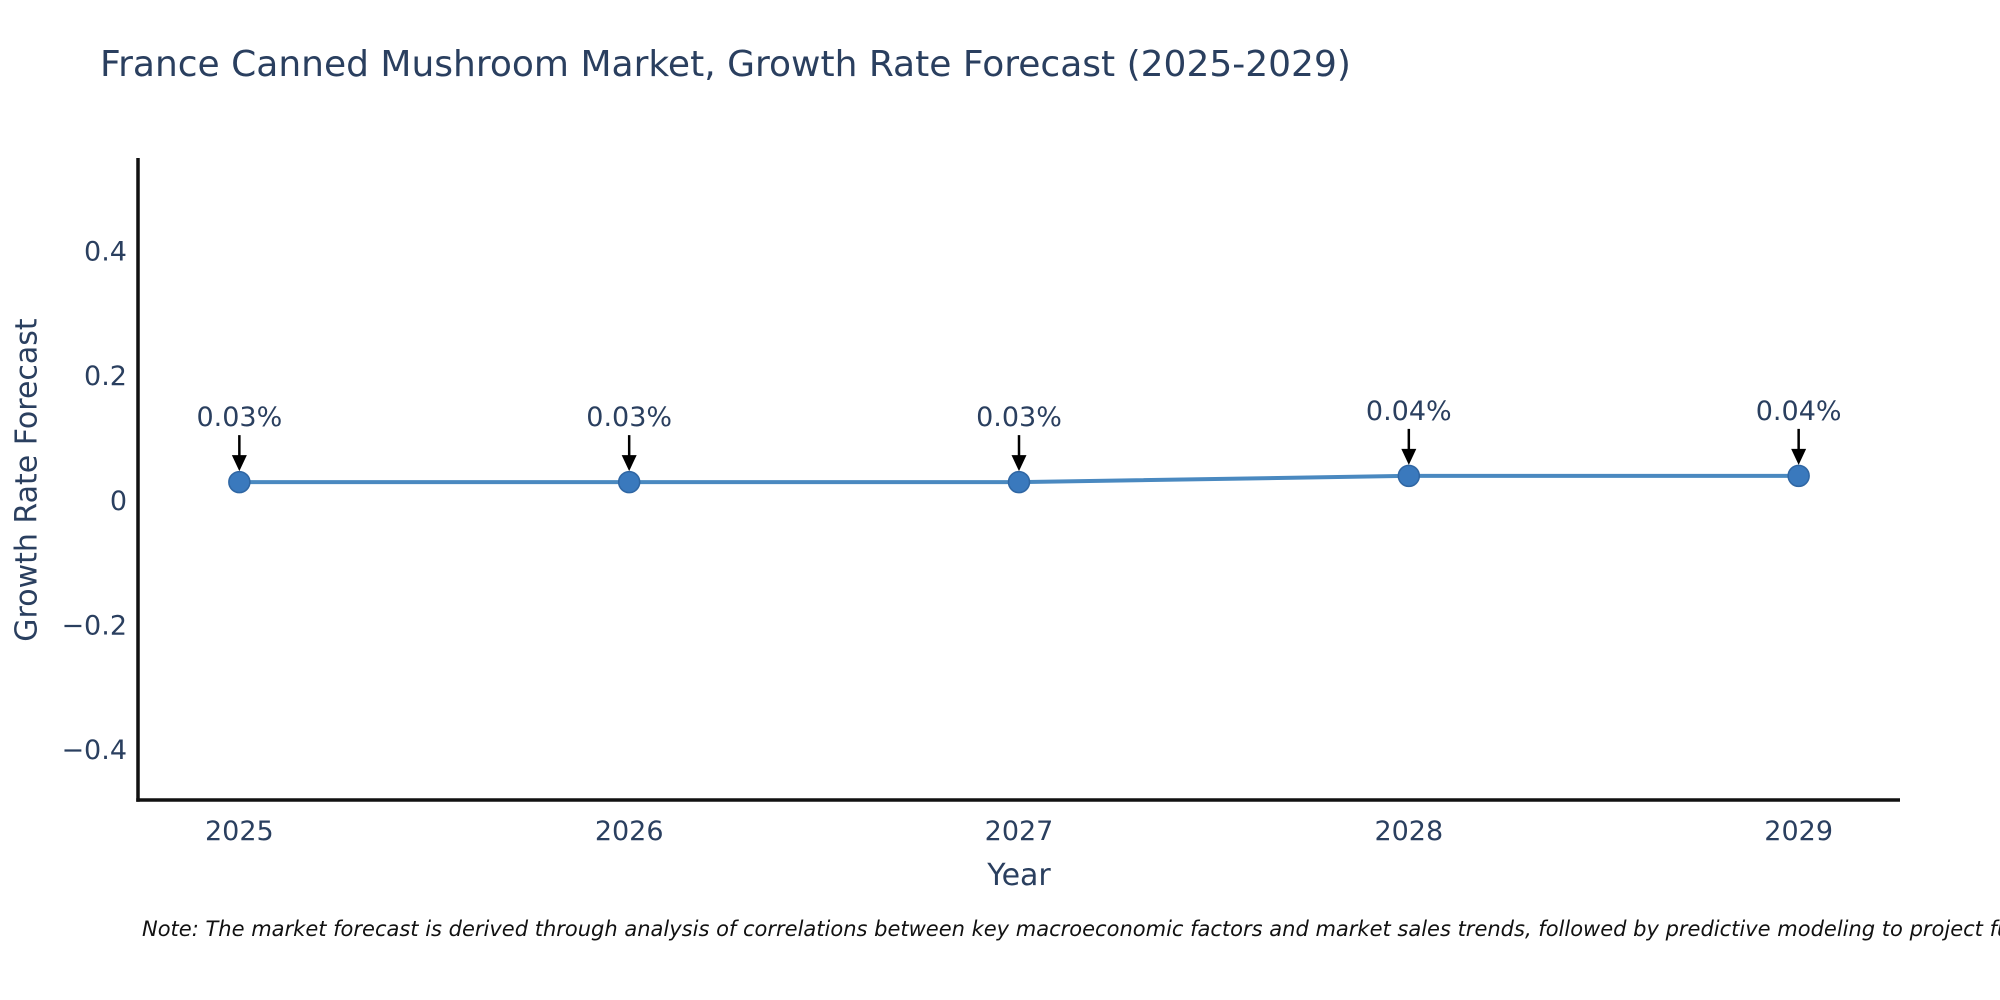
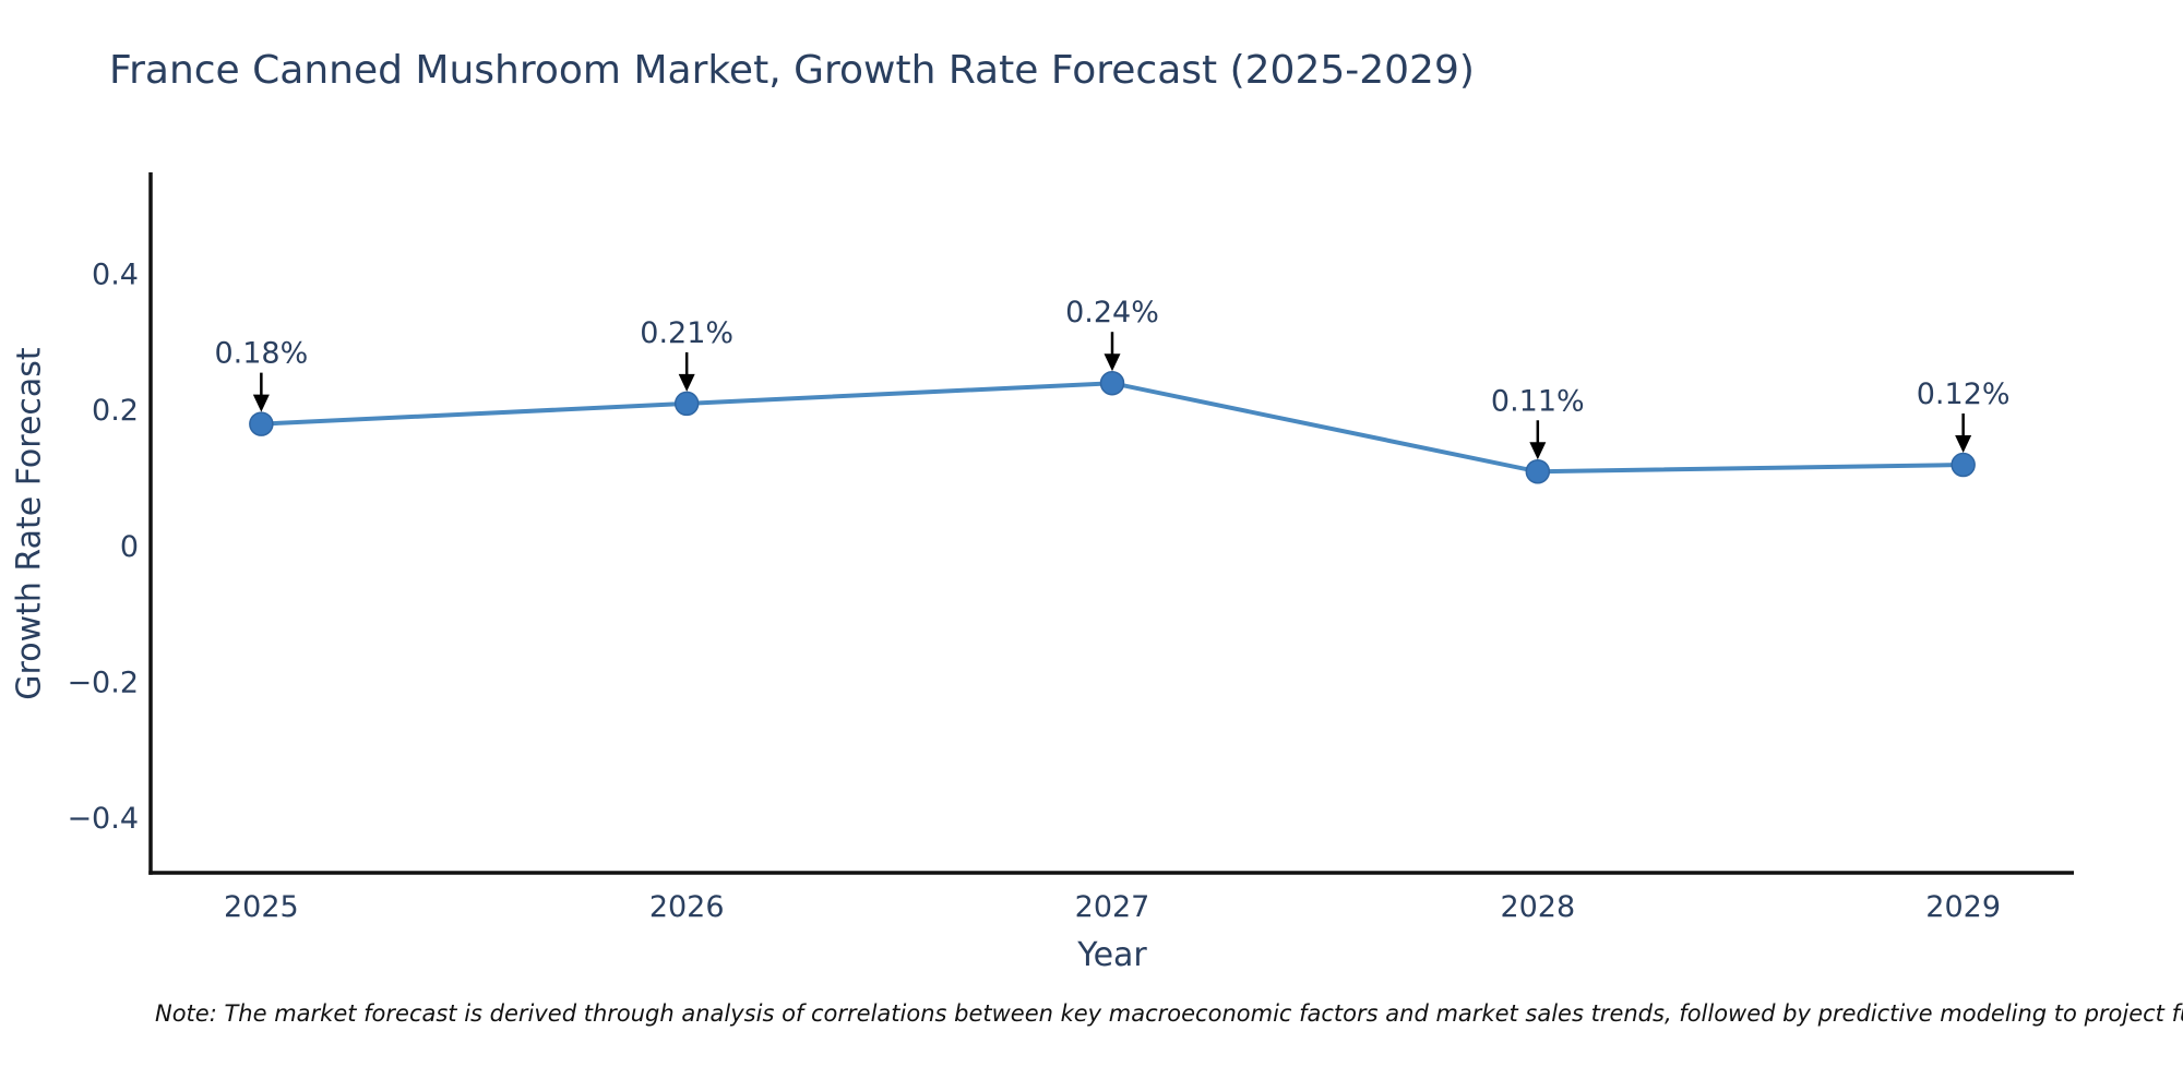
2025: 0.03% -> 0.18%
2026: 0.03% -> 0.21%
2027: 0.03% -> 0.24%
2028: 0.04% -> 0.11%
2029: 0.04% -> 0.12%
